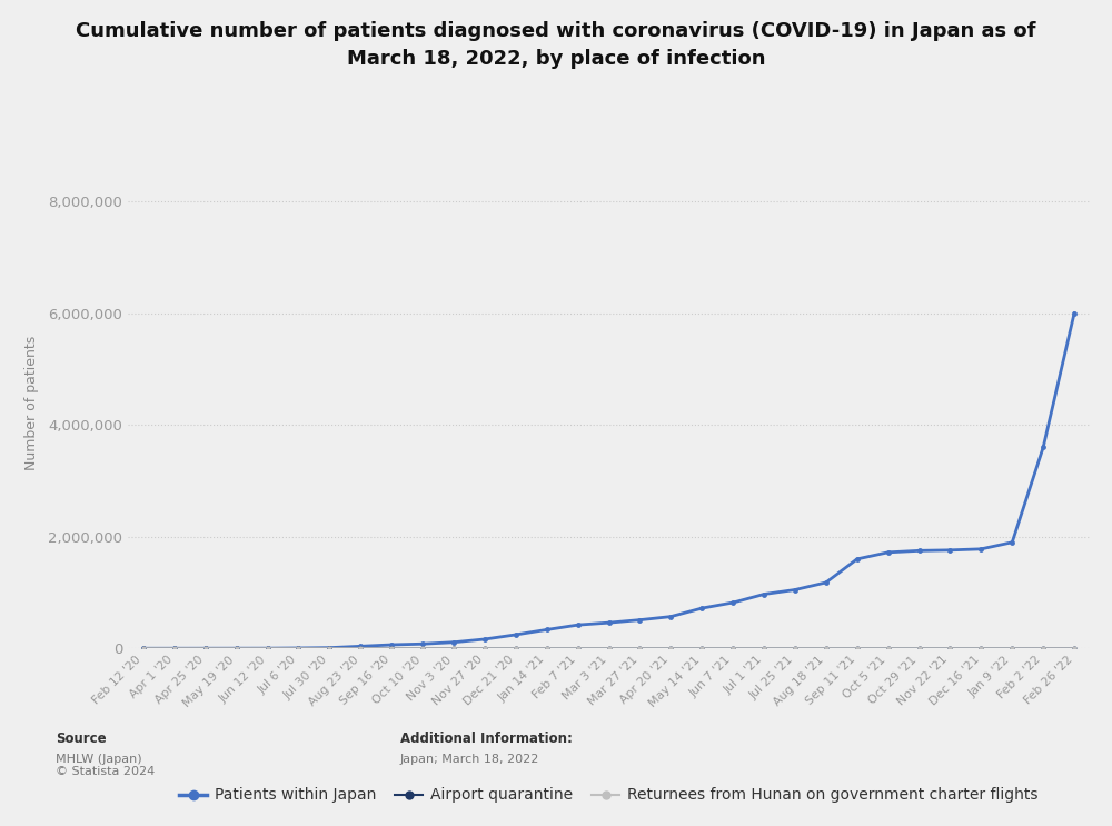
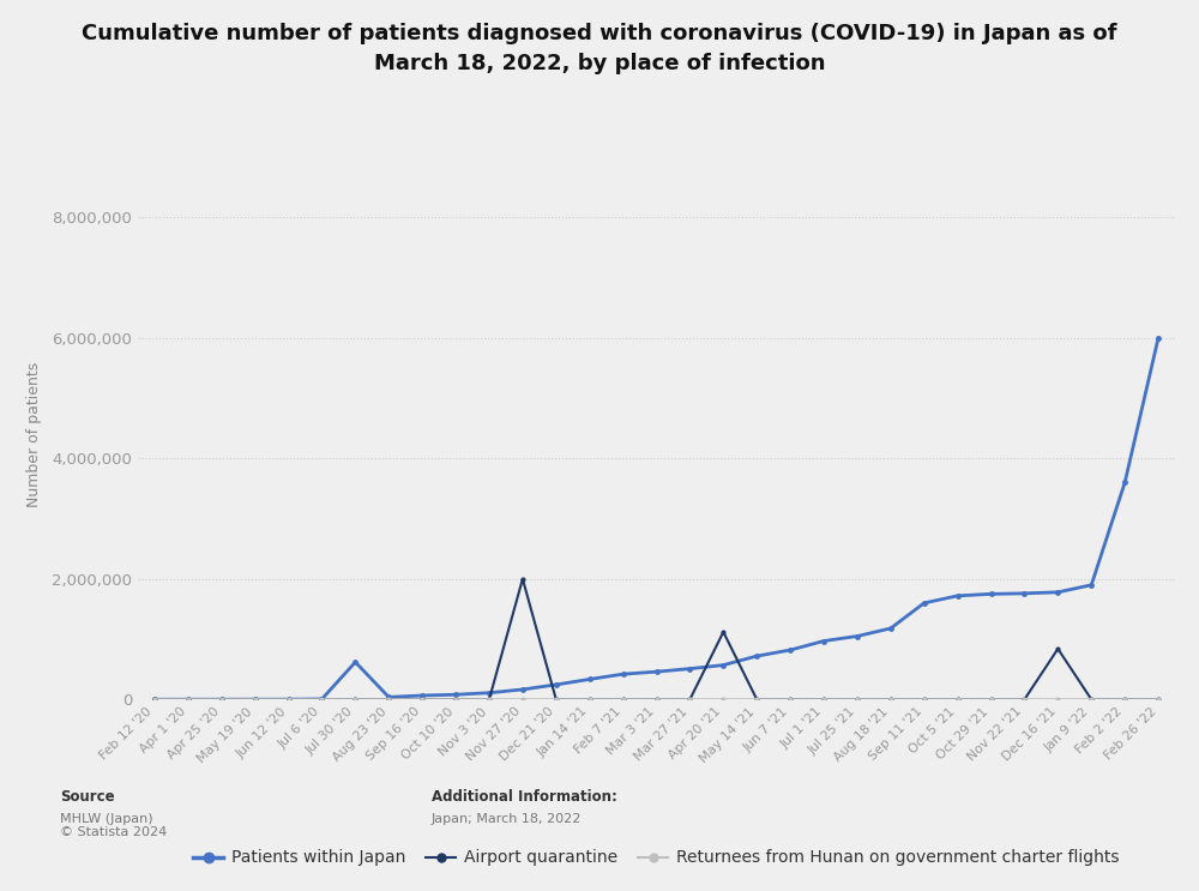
Patients within Japan/Jul 30 '20: 10,000 -> 620,000
Airport quarantine/Nov 27 '20: 0 -> 2,000,000
Airport quarantine/Apr 20 '21: 0 -> 1,120,000
Airport quarantine/Dec 16 '21: 0 -> 840,000
